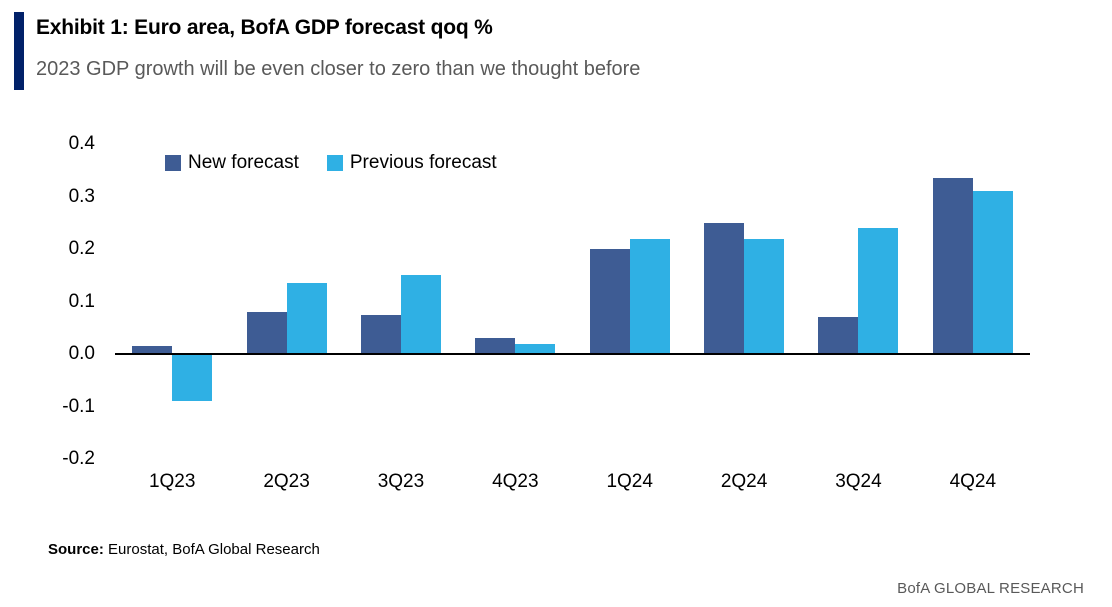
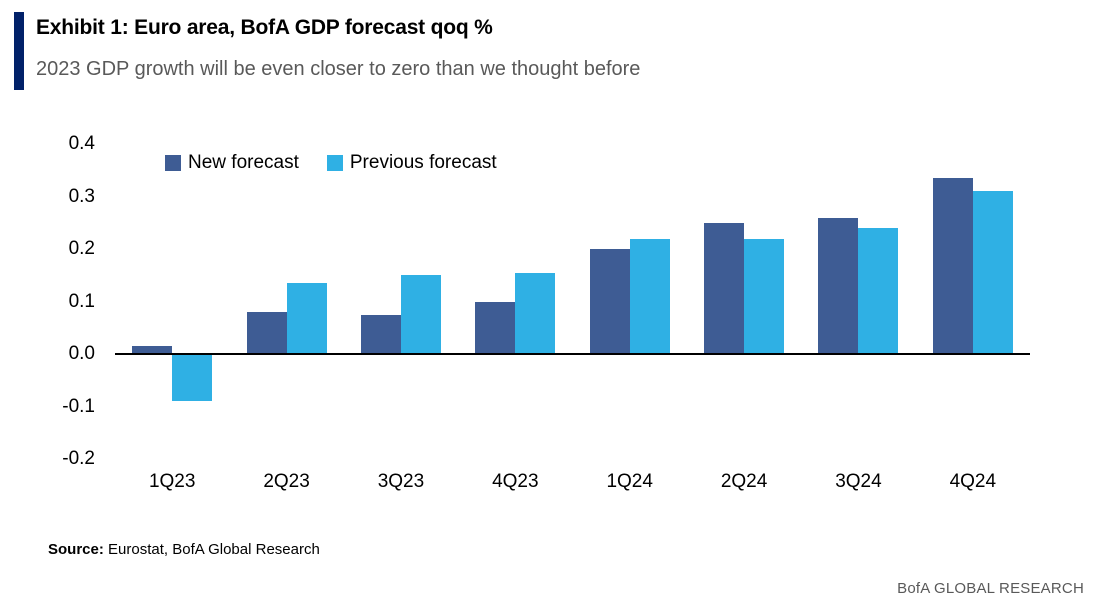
New forecast/4Q23: 0.03 -> 0.10
Previous forecast/4Q23: 0.02 -> 0.15
New forecast/3Q24: 0.07 -> 0.26
